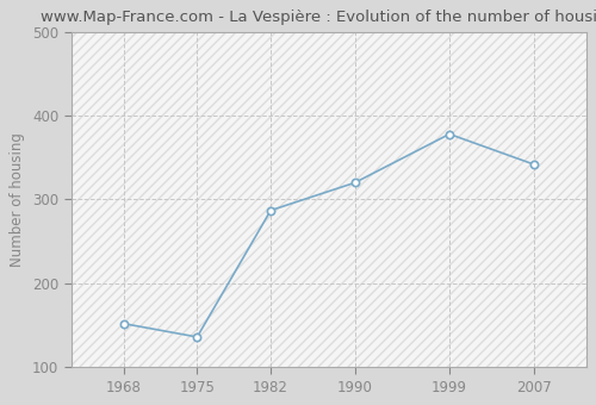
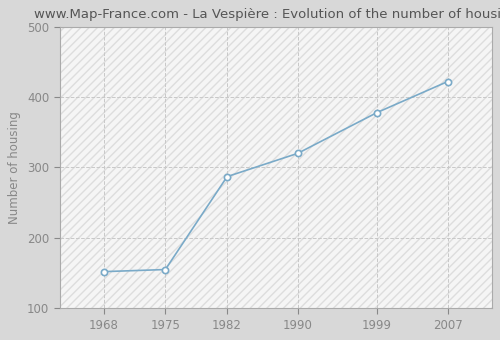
1975: 136 -> 155
2007: 342 -> 422
